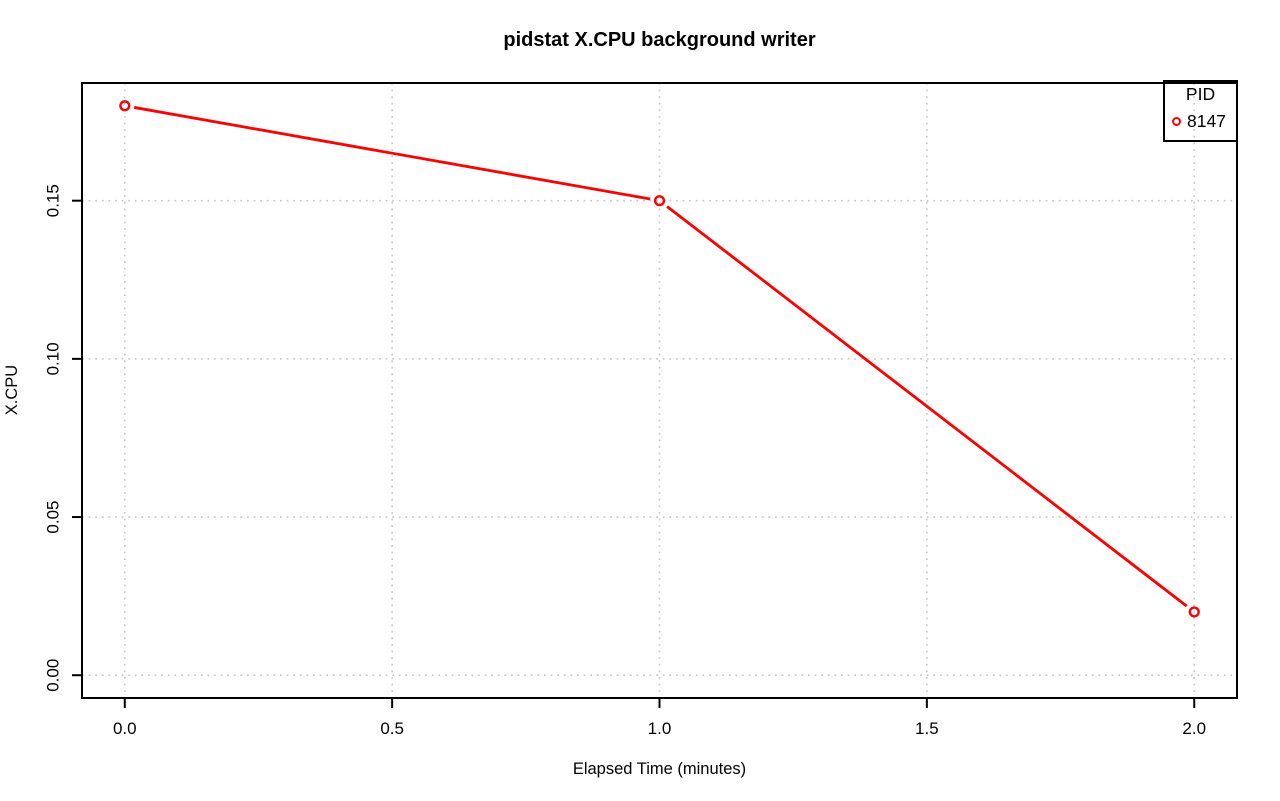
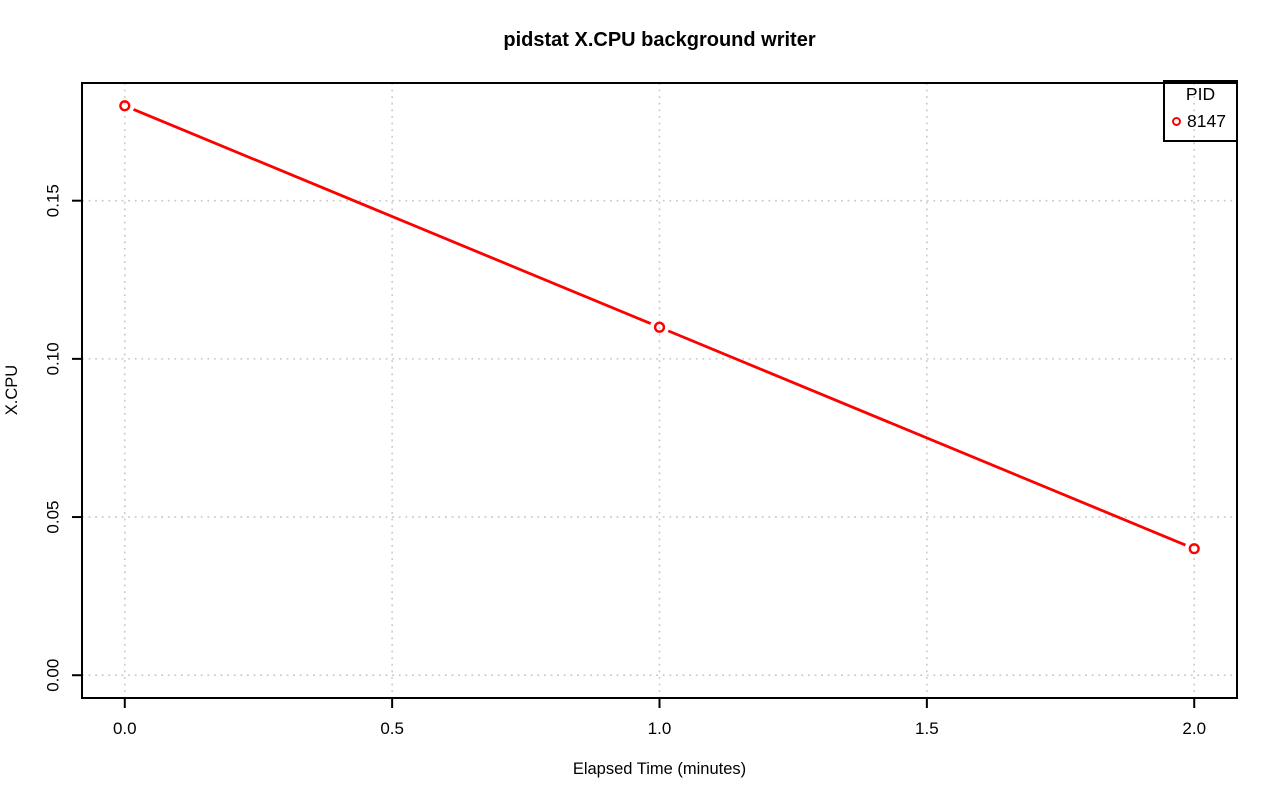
1.0: 0.15 -> 0.11
2.0: 0.02 -> 0.04
